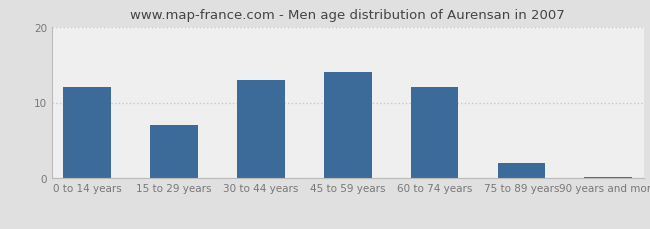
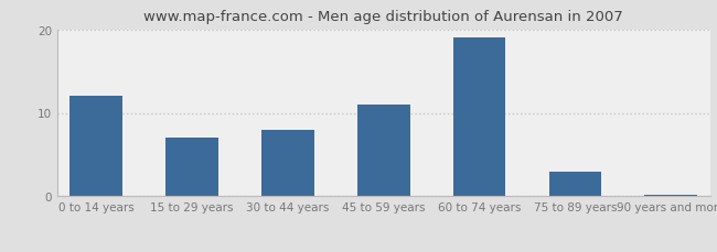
30 to 44 years: 13.0 -> 8.0
45 to 59 years: 14.0 -> 11.0
60 to 74 years: 12.0 -> 19.0
75 to 89 years: 2.0 -> 3.0
